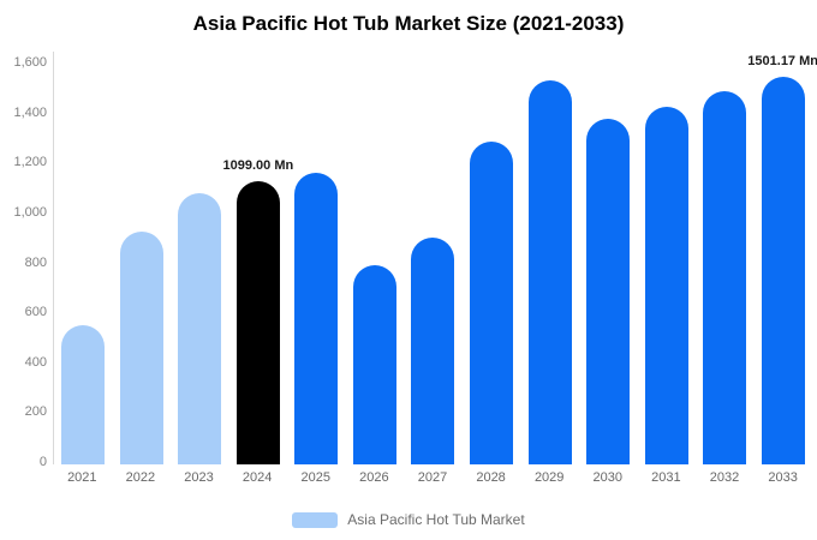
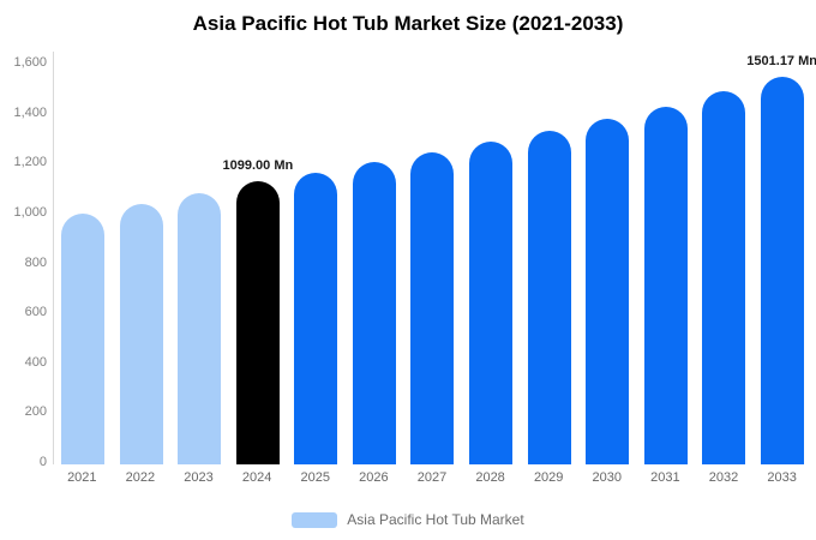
2021: 540 -> 970
2022: 900 -> 1010
2026: 770 -> 1170
2027: 880 -> 1210
2029: 1490 -> 1300
